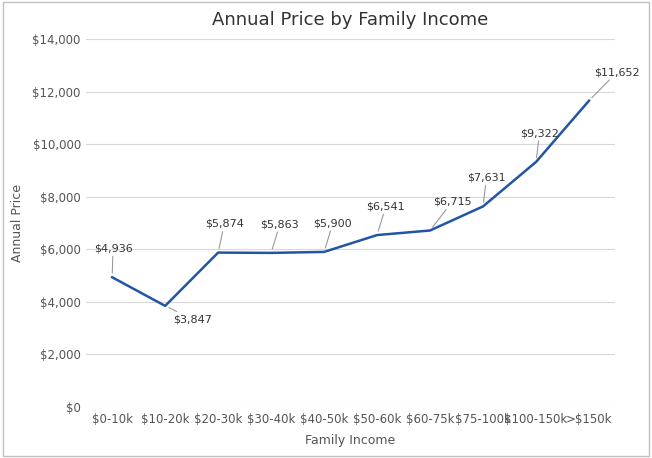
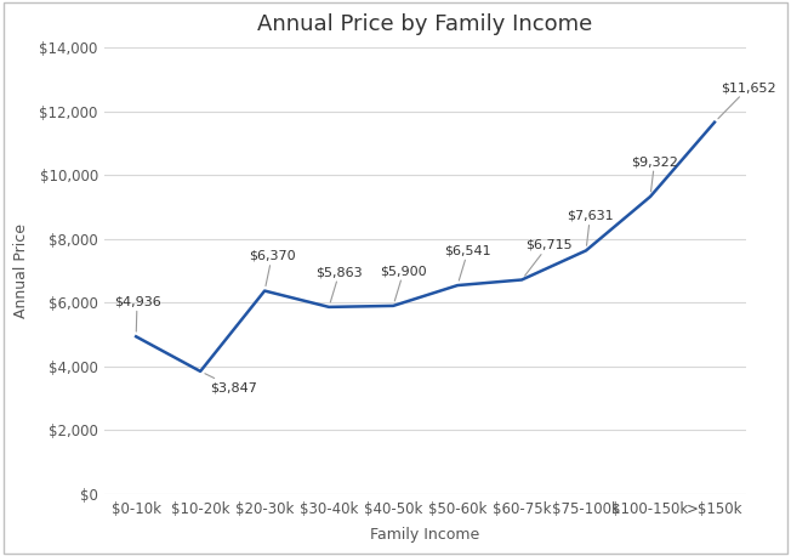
$20-30k: $5,874 -> $6,370
